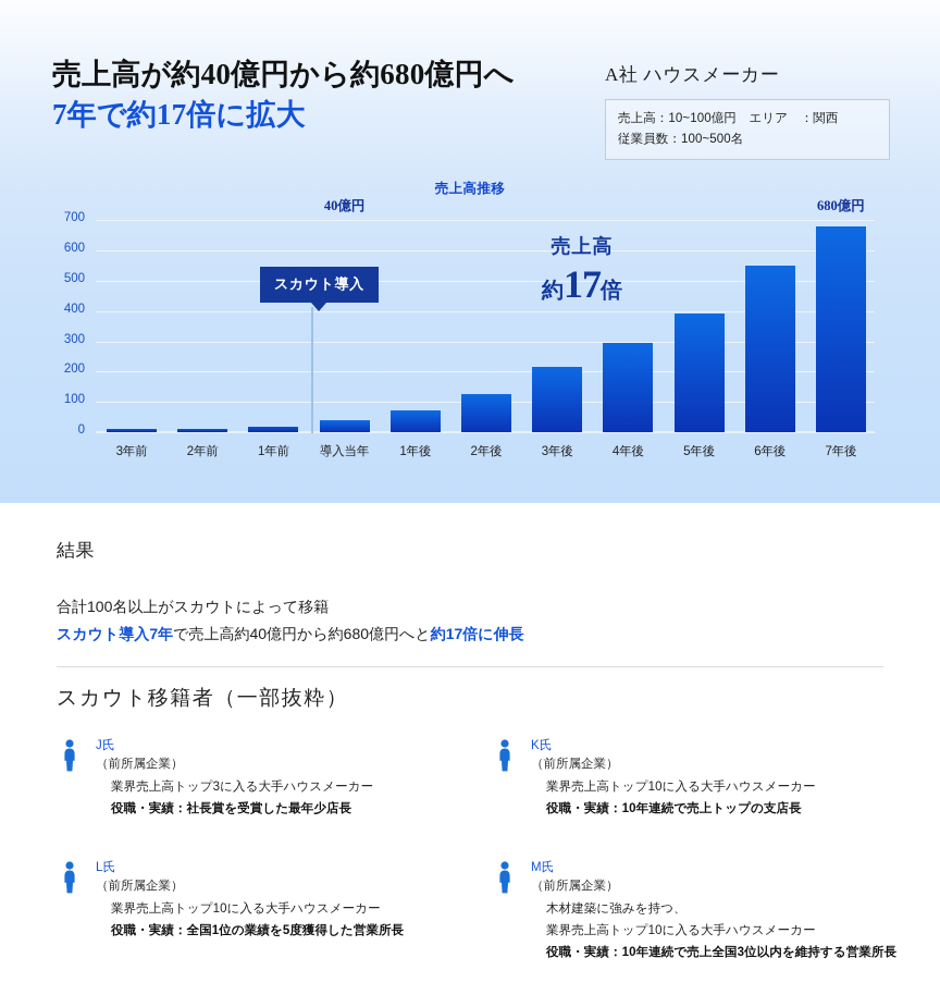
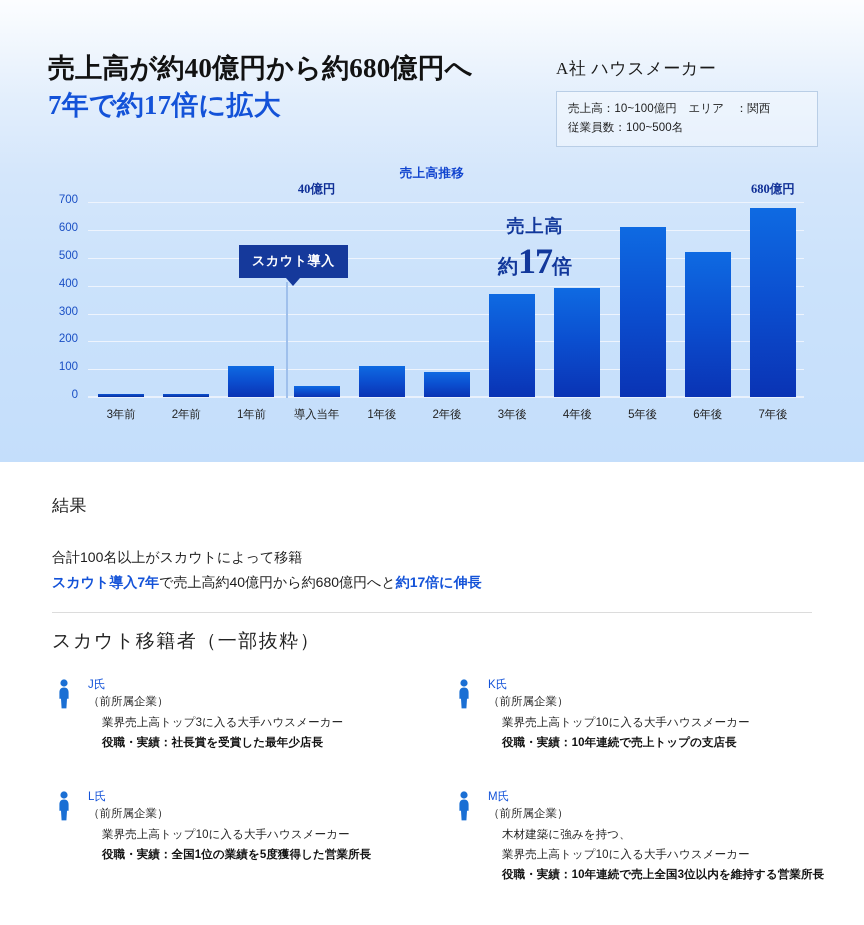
1年前: 20 -> 110
1年後: 70 -> 110
2年後: 120 -> 90
3年後: 220 -> 370
4年後: 290 -> 390
5年後: 390 -> 610
6年後: 550 -> 520
